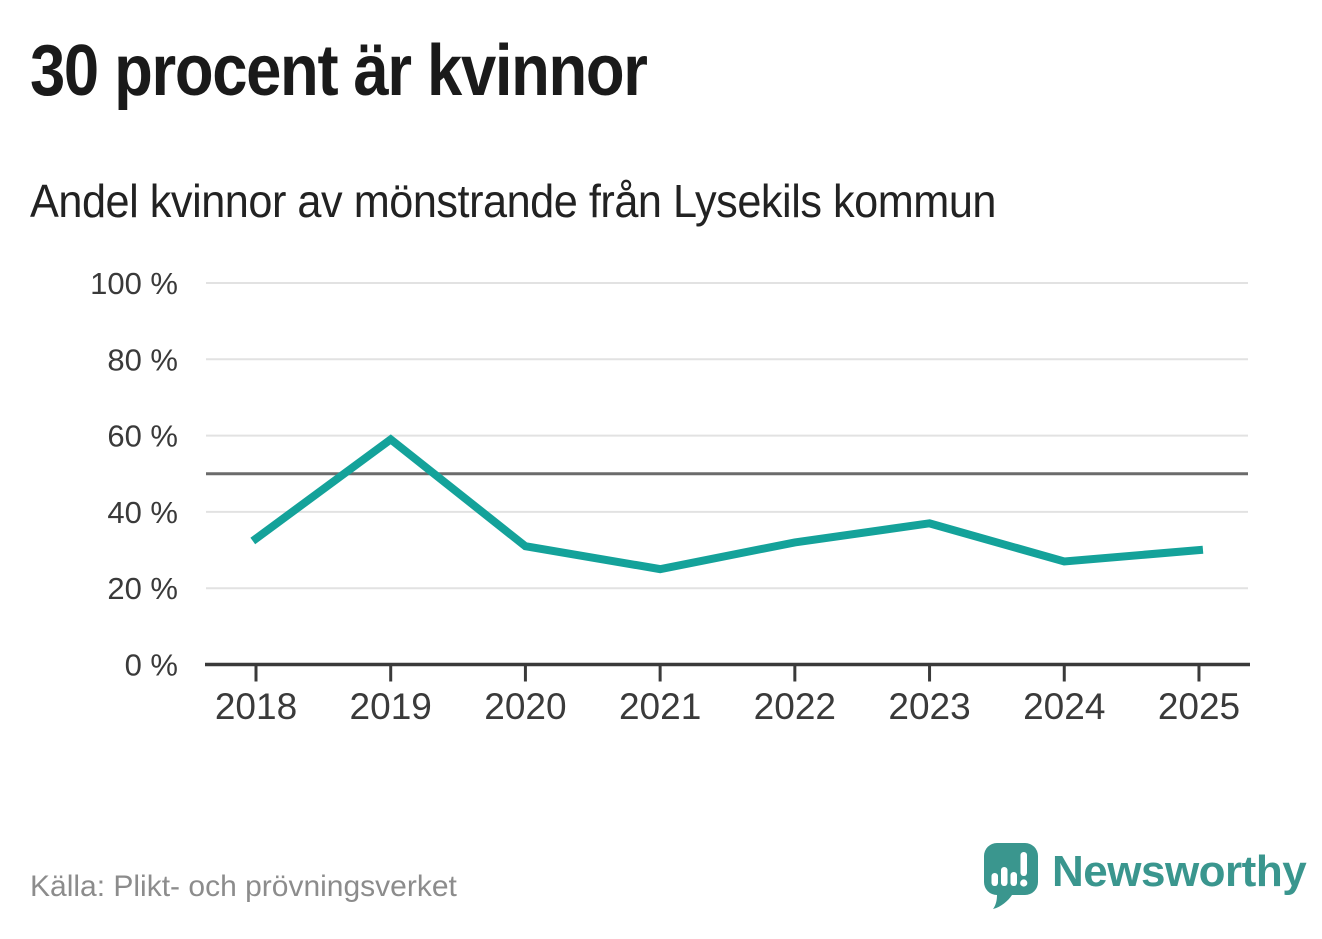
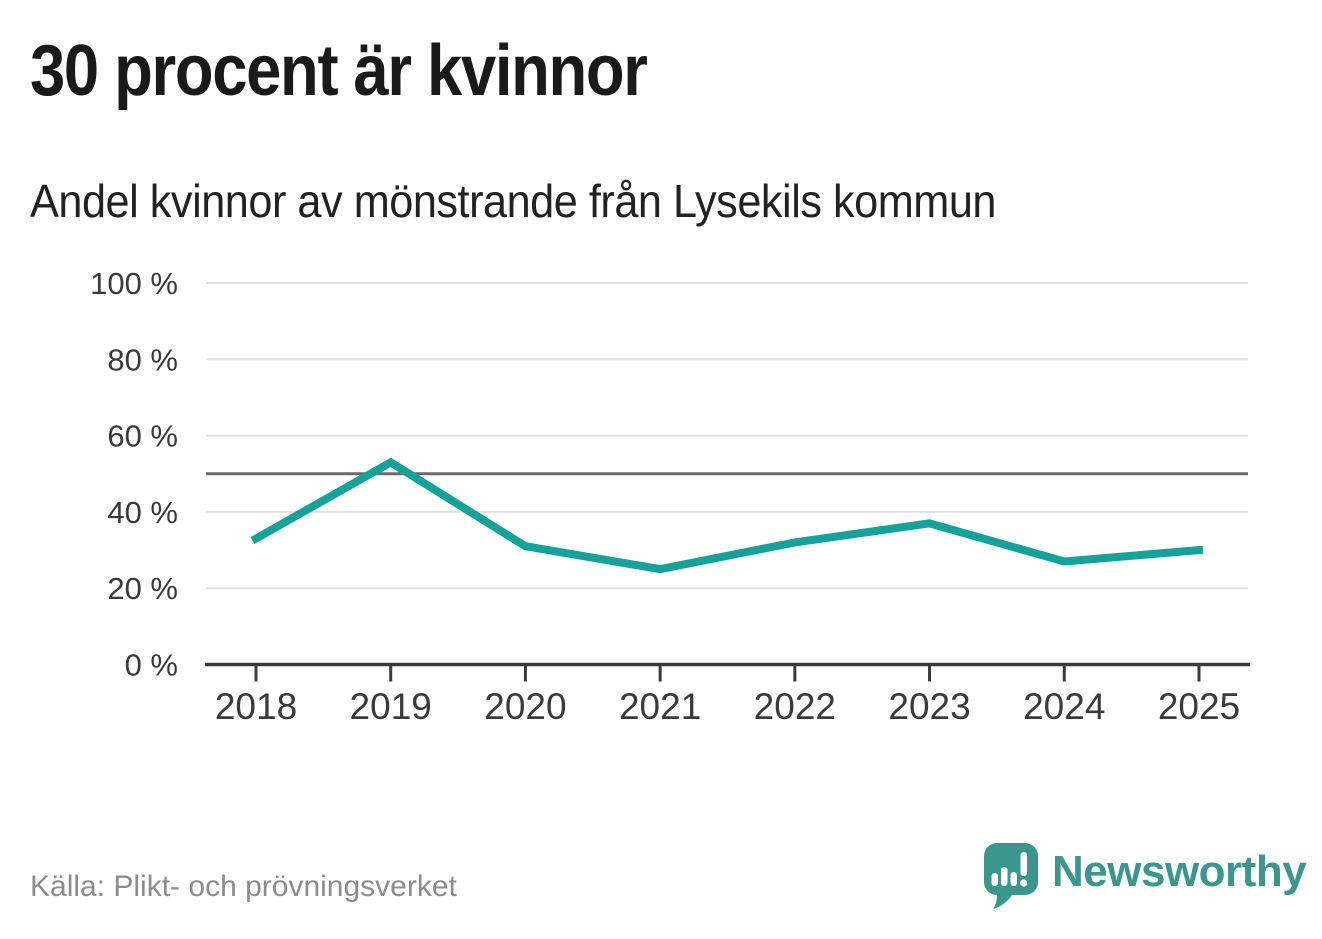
2019: 59% -> 53%
